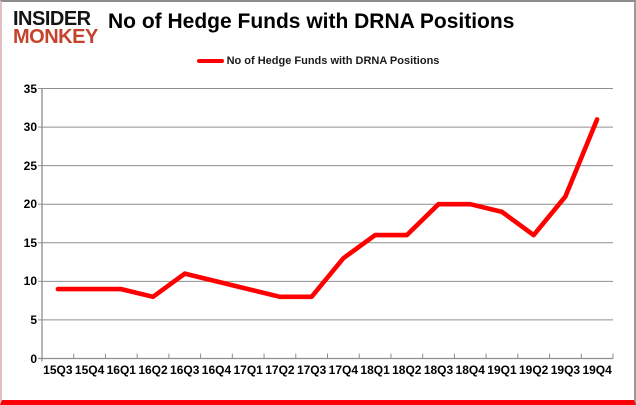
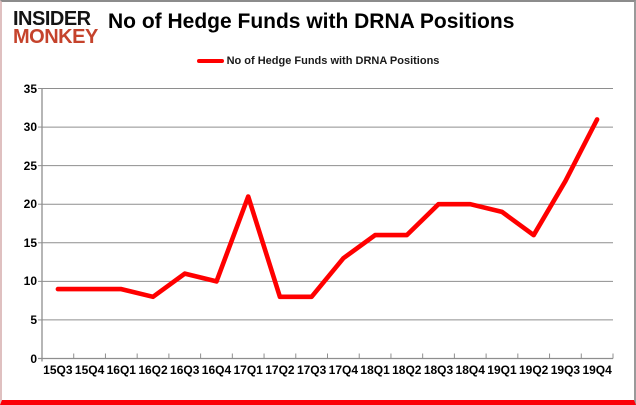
17Q1: 9 -> 21
19Q3: 21 -> 23
